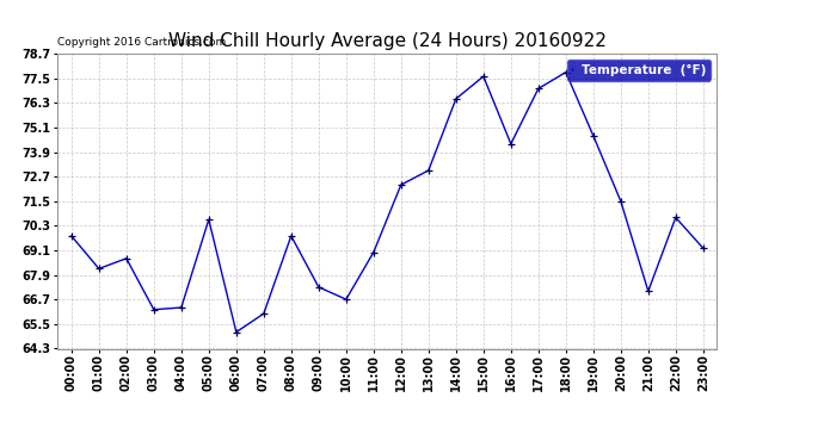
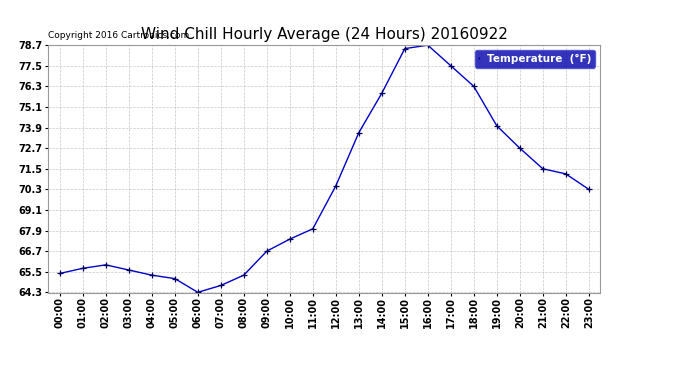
00:00: 69.8 -> 65.4
01:00: 68.2 -> 65.7
02:00: 68.7 -> 65.9
03:00: 66.2 -> 65.6
04:00: 66.3 -> 65.3
05:00: 70.6 -> 65.1
06:00: 65.1 -> 64.3
07:00: 66.0 -> 64.7
08:00: 69.8 -> 65.3
09:00: 67.3 -> 66.7
10:00: 66.7 -> 67.4
11:00: 69.0 -> 68.0
12:00: 72.3 -> 70.5
13:00: 73.0 -> 73.6
14:00: 76.5 -> 75.9
15:00: 77.6 -> 78.5
16:00: 74.3 -> 78.7
17:00: 77.0 -> 77.5
18:00: 77.8 -> 76.3
19:00: 74.7 -> 74.0
20:00: 71.5 -> 72.7
21:00: 67.1 -> 71.5
22:00: 70.7 -> 71.2
23:00: 69.2 -> 70.3
